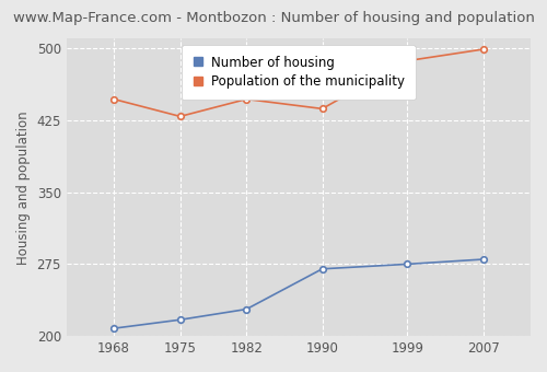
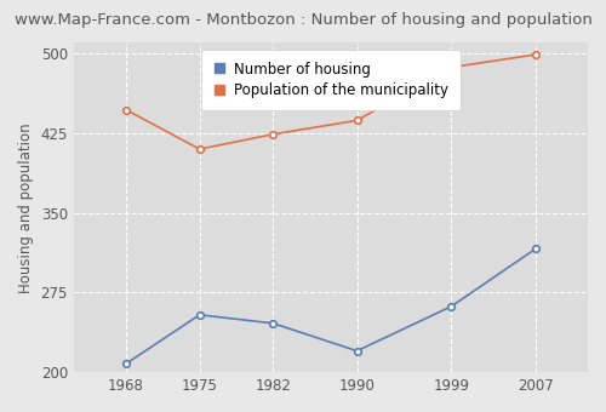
Number of housing/1975: 217 -> 254
Population of the municipality/1975: 429 -> 410
Number of housing/1982: 228 -> 246
Population of the municipality/1982: 447 -> 424
Number of housing/1990: 270 -> 220
Number of housing/1999: 275 -> 262
Number of housing/2007: 280 -> 316
